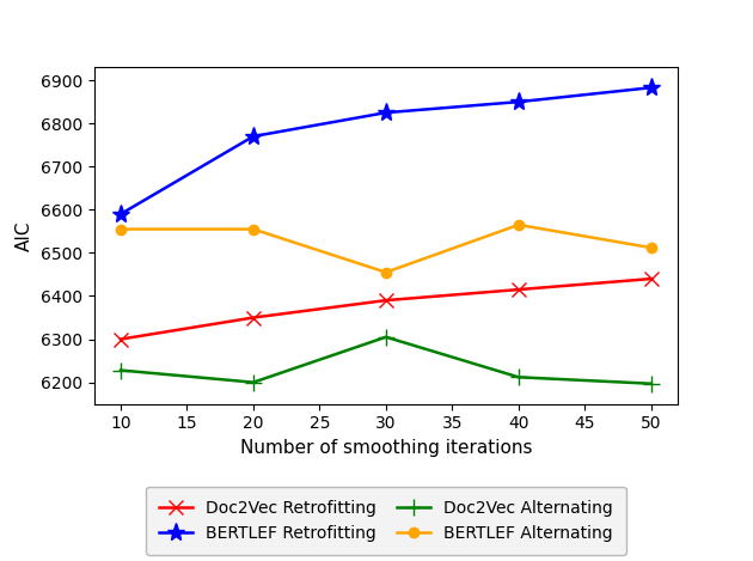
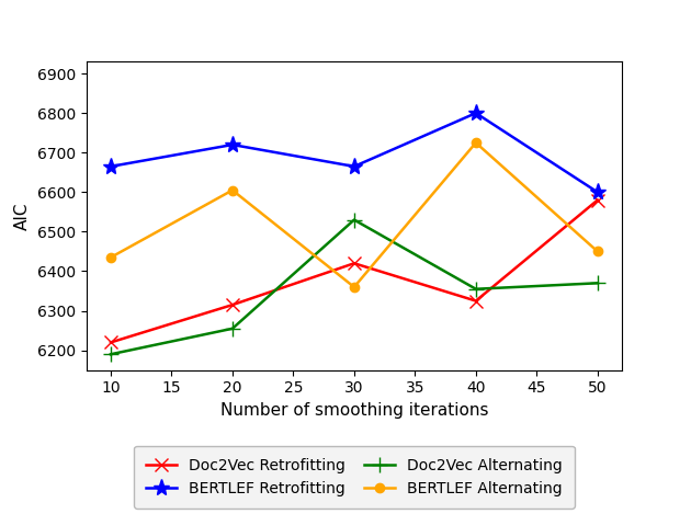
Doc2Vec Retrofitting/10: 6300 -> 6220
BERTLEF Retrofitting/10: 6590 -> 6665
Doc2Vec Alternating/10: 6228 -> 6190
BERTLEF Alternating/10: 6555 -> 6435
Doc2Vec Retrofitting/20: 6350 -> 6315
BERTLEF Retrofitting/20: 6770 -> 6720
Doc2Vec Alternating/20: 6200 -> 6255
BERTLEF Alternating/20: 6555 -> 6605
Doc2Vec Retrofitting/30: 6390 -> 6420
BERTLEF Retrofitting/30: 6825 -> 6665
Doc2Vec Alternating/30: 6305 -> 6530
BERTLEF Alternating/30: 6455 -> 6360
Doc2Vec Retrofitting/40: 6415 -> 6325
BERTLEF Retrofitting/40: 6850 -> 6800
Doc2Vec Alternating/40: 6212 -> 6355
BERTLEF Alternating/40: 6565 -> 6725
Doc2Vec Retrofitting/50: 6440 -> 6580
BERTLEF Retrofitting/50: 6883 -> 6600
Doc2Vec Alternating/50: 6197 -> 6370
BERTLEF Alternating/50: 6512 -> 6450
